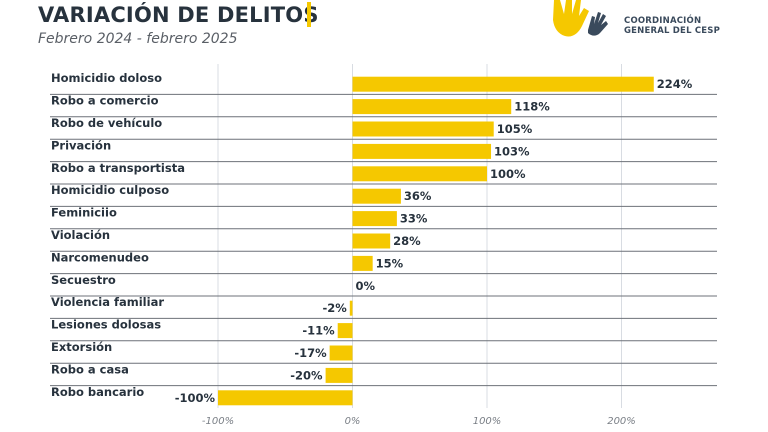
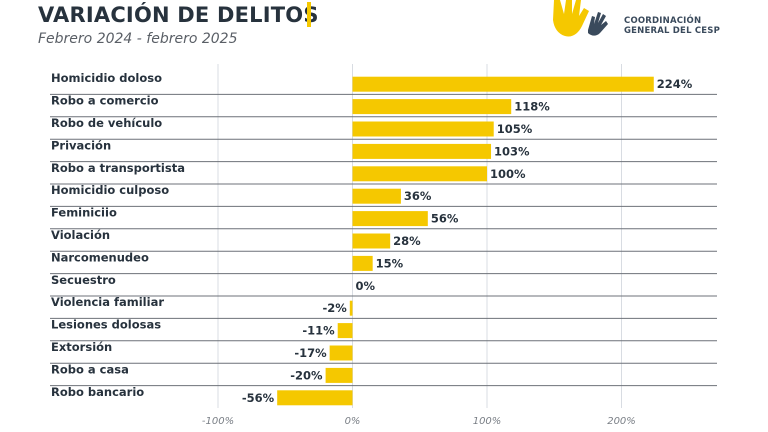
Feminiciio: 33% -> 56%
Robo bancario: -100% -> -56%
